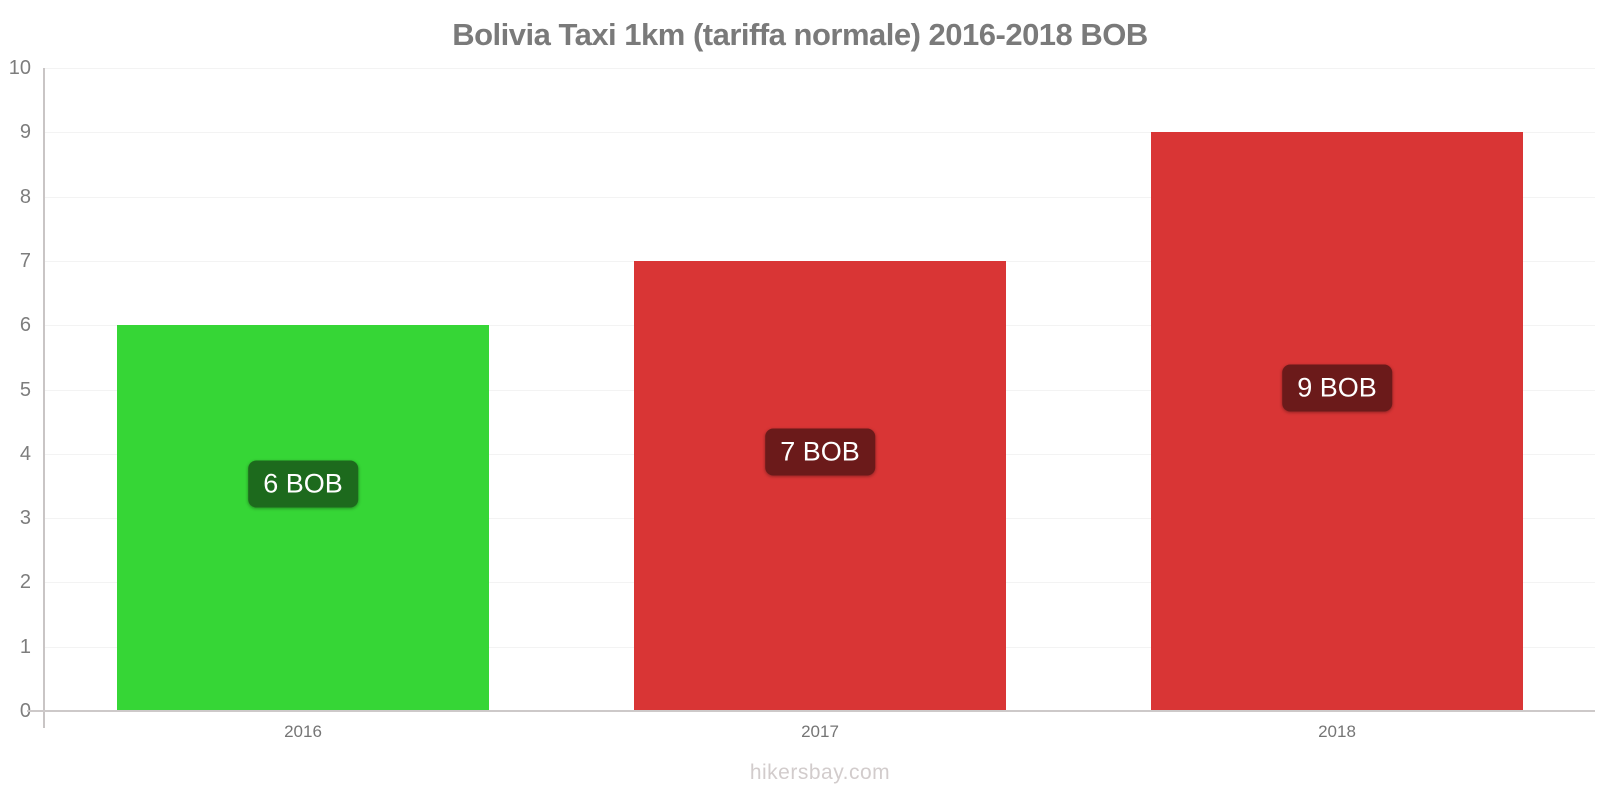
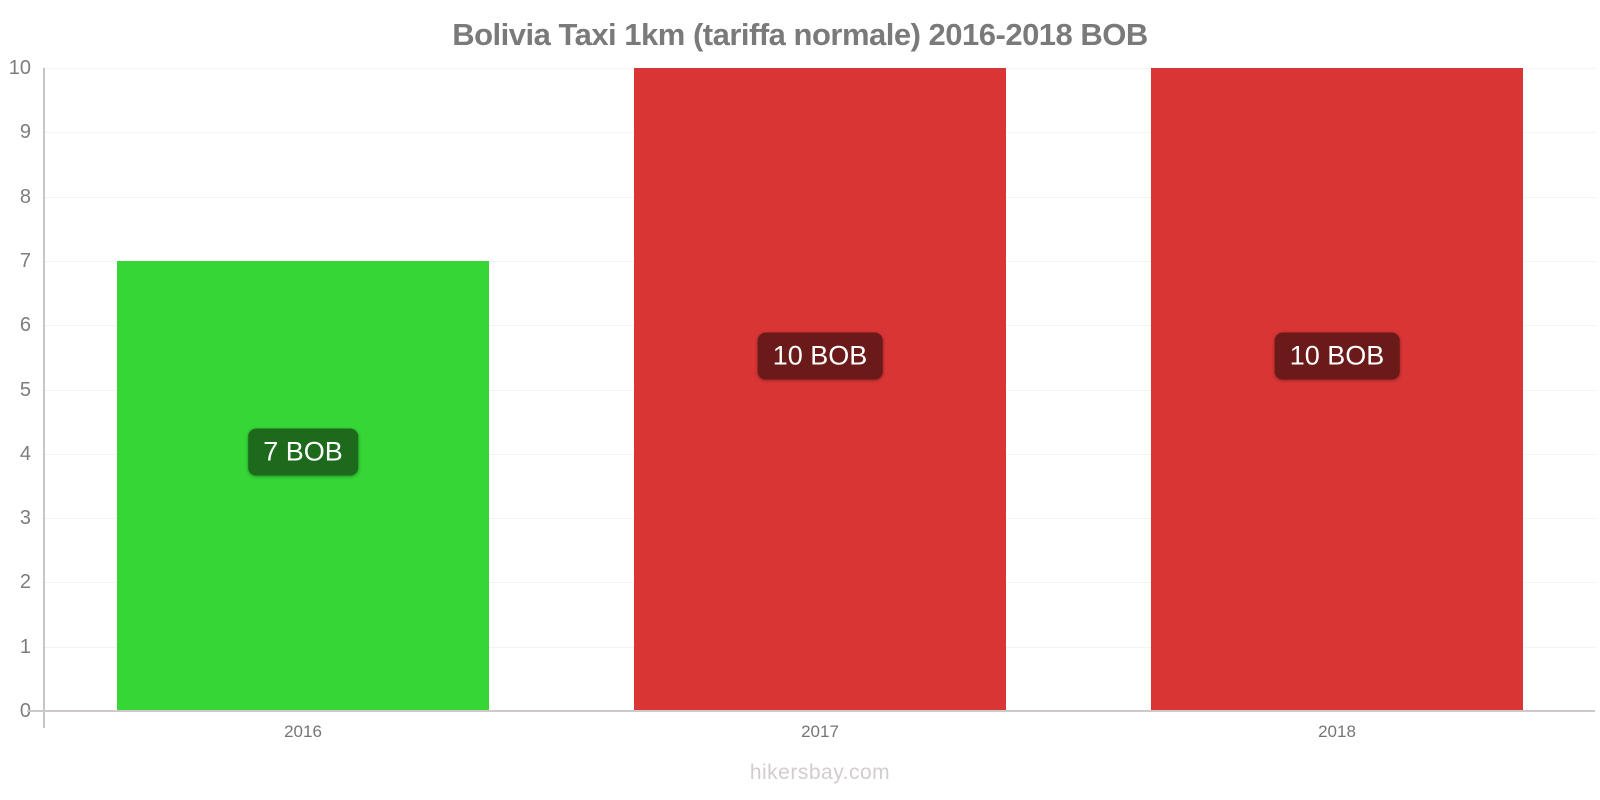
2016: 6 -> 7
2017: 7 -> 10
2018: 9 -> 10
